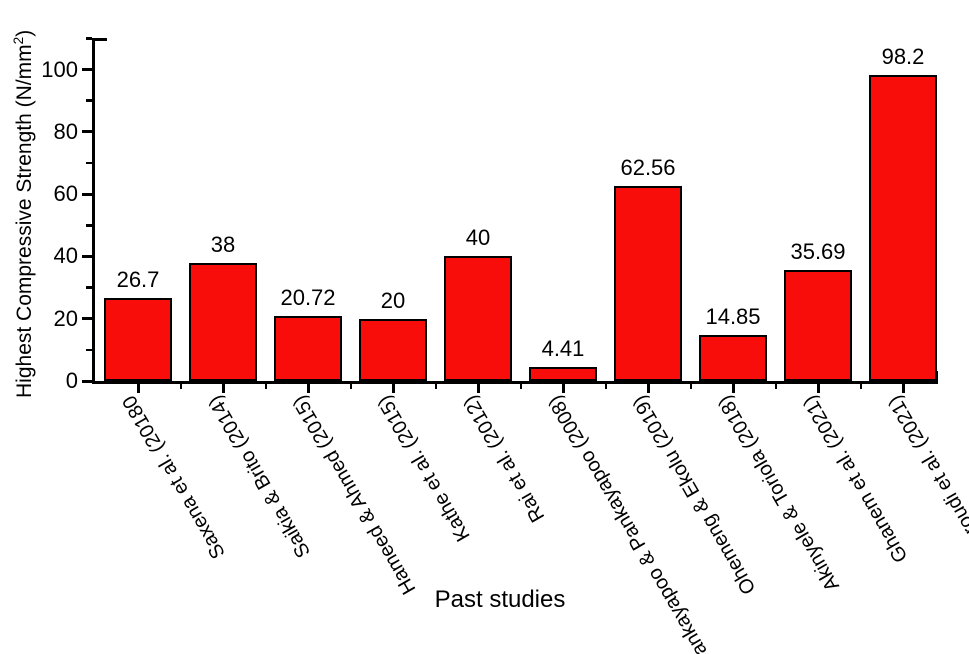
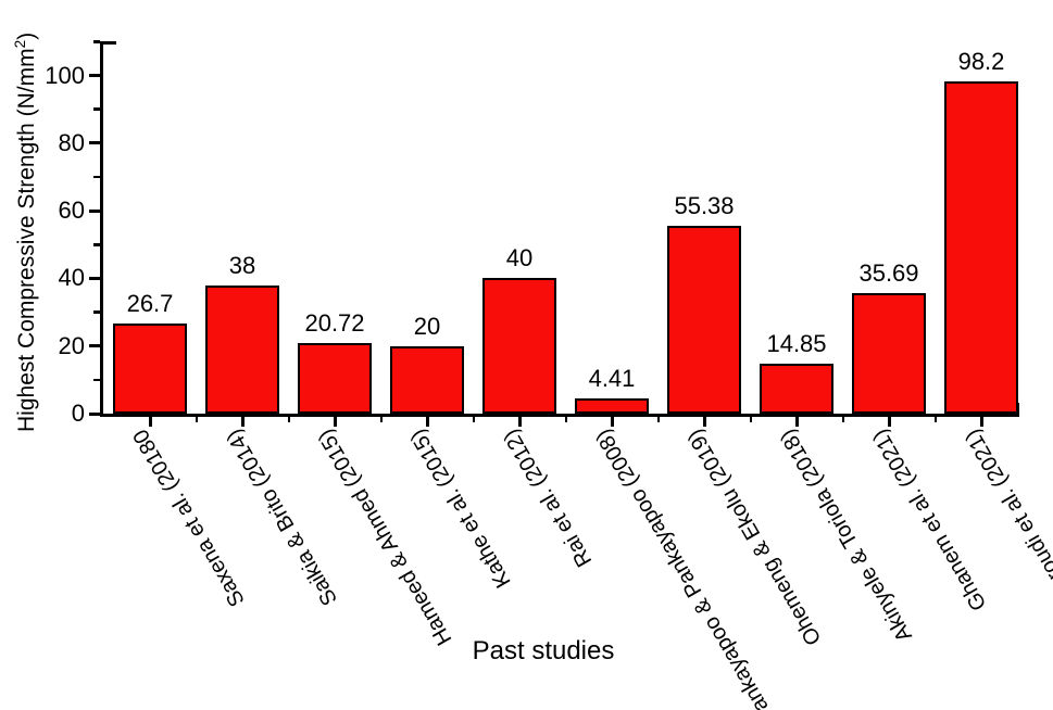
Ohemeng & Ekolu (2019): 62.56 -> 55.38
